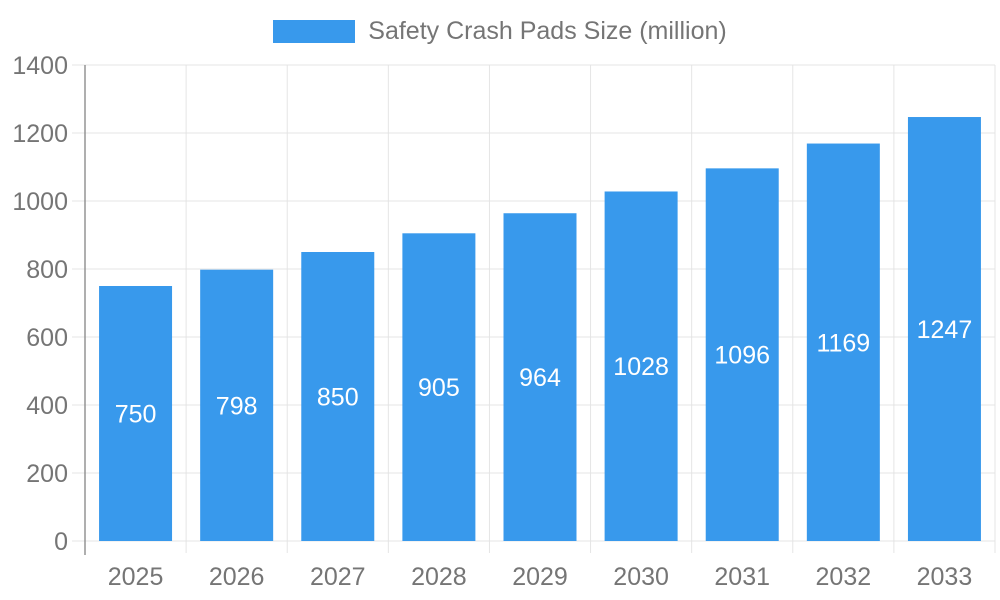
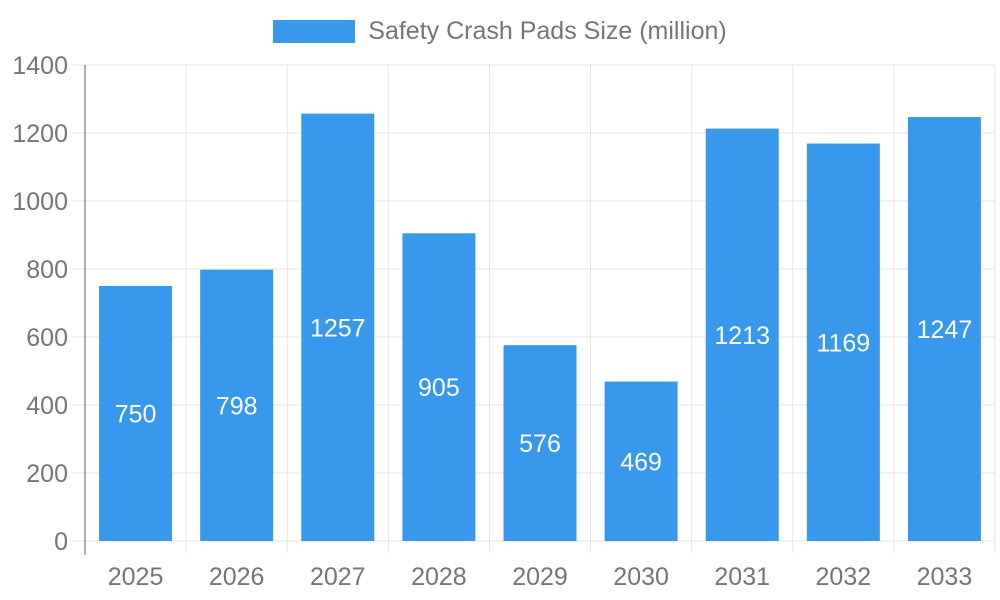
2027: 850 -> 1257
2029: 964 -> 576
2030: 1028 -> 469
2031: 1096 -> 1213
